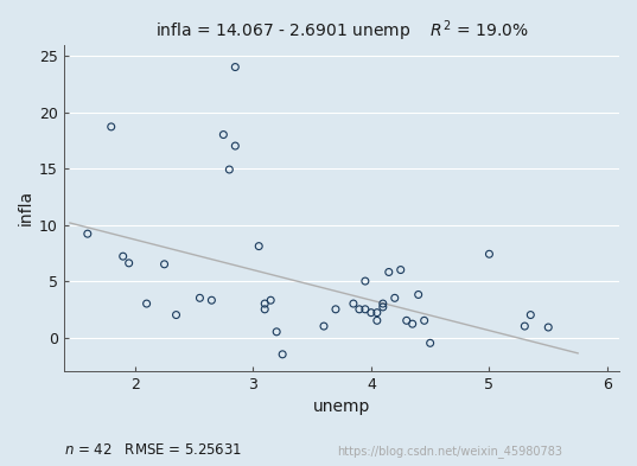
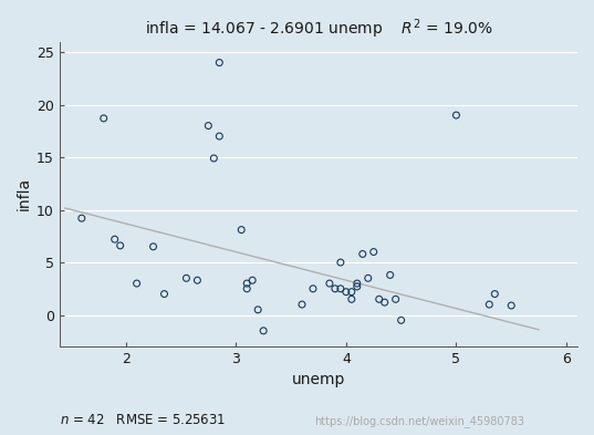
5: 7.4 -> 19.0
